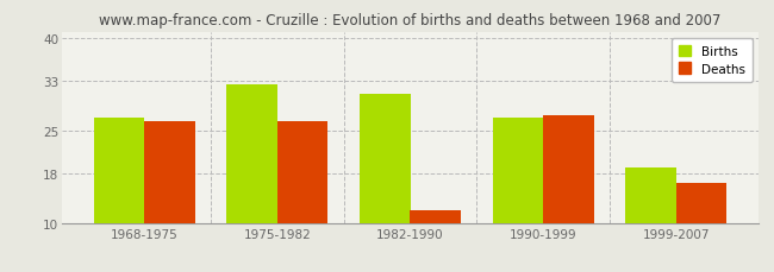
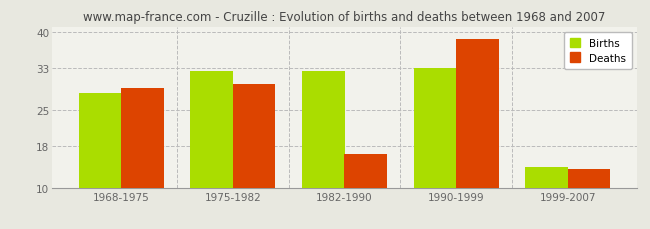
Births/1968-1975: 27.0 -> 28.2
Deaths/1968-1975: 26.5 -> 29.2
Deaths/1975-1982: 26.5 -> 30.0
Births/1982-1990: 31.0 -> 32.4
Deaths/1982-1990: 12.0 -> 16.4
Births/1990-1999: 27.0 -> 33.0
Deaths/1990-1999: 27.5 -> 38.6
Births/1999-2007: 19.0 -> 14.0
Deaths/1999-2007: 16.5 -> 13.6
